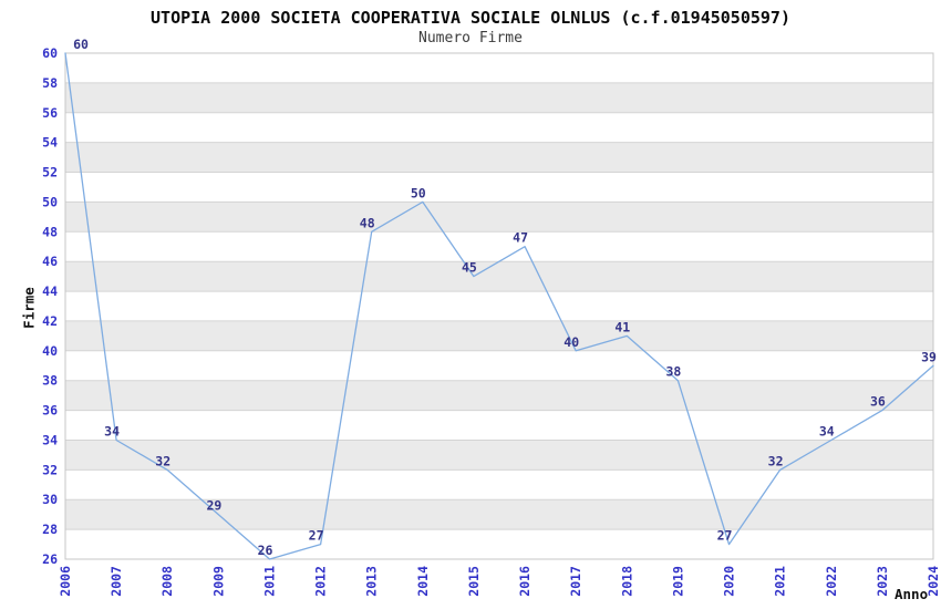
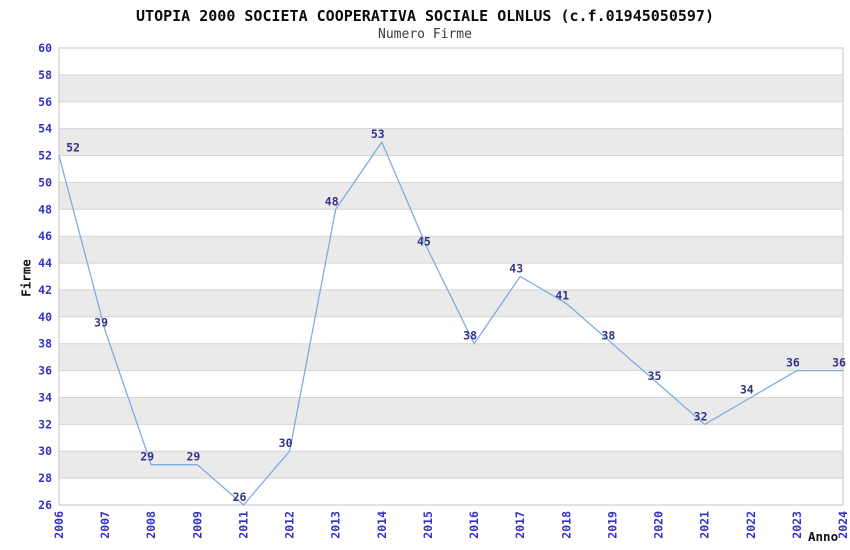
2006: 60 -> 52
2007: 34 -> 39
2008: 32 -> 29
2012: 27 -> 30
2014: 50 -> 53
2016: 47 -> 38
2017: 40 -> 43
2020: 27 -> 35
2024: 39 -> 36
